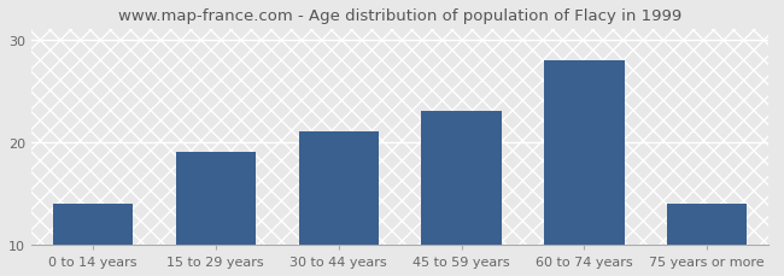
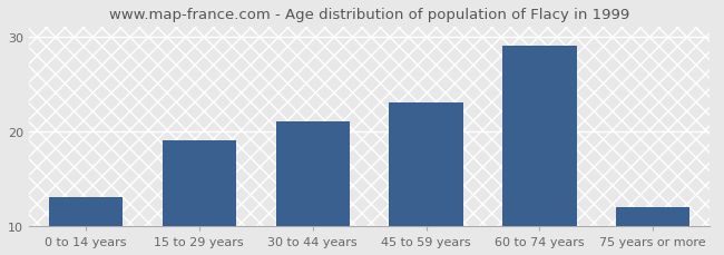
0 to 14 years: 14 -> 13
60 to 74 years: 28 -> 29
75 years or more: 14 -> 12
